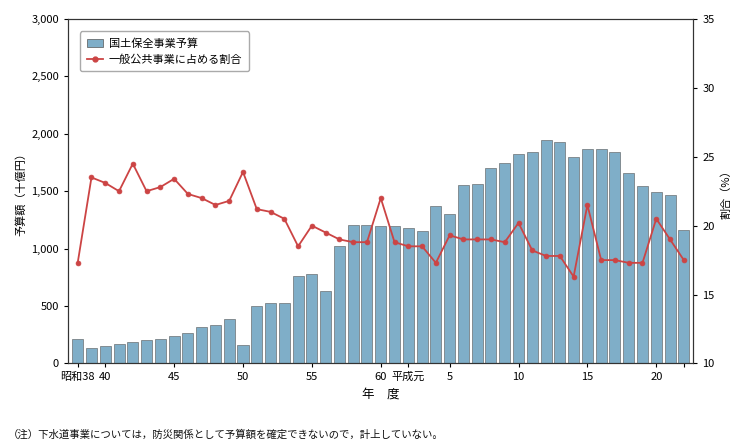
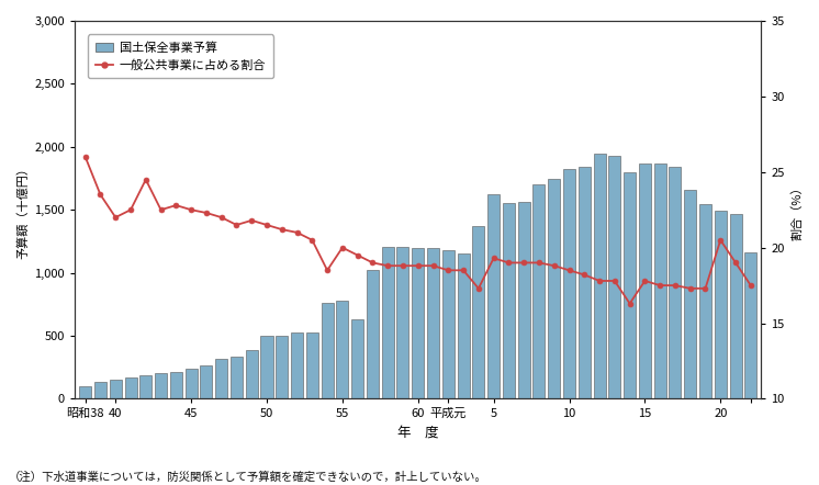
国土保全事業予算/昭和38: 210 -> 100
一般公共事業に占める割合/昭和38: 17.3 -> 26.0
一般公共事業に占める割合/40: 23.1 -> 22.0
一般公共事業に占める割合/45: 23.4 -> 22.5
国土保全事業予算/50: 160 -> 500
一般公共事業に占める割合/50: 23.9 -> 21.5
一般公共事業に占める割合/60: 22.0 -> 18.8
国土保全事業予算/5: 1,300 -> 1,620
一般公共事業に占める割合/10: 20.2 -> 18.5
一般公共事業に占める割合/15: 21.5 -> 17.8
